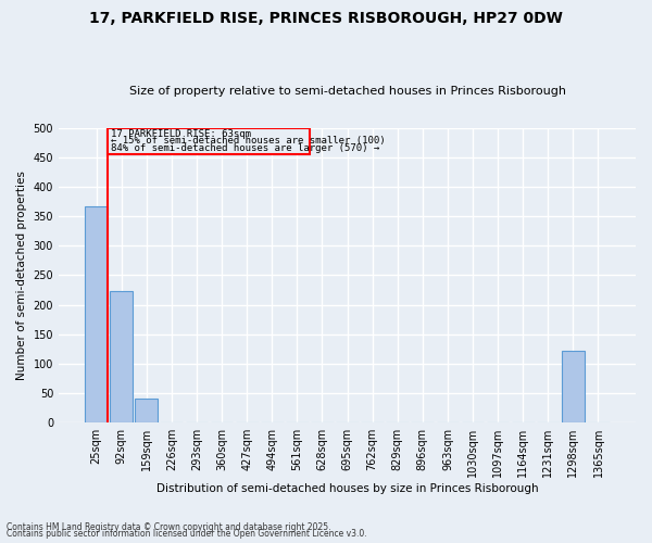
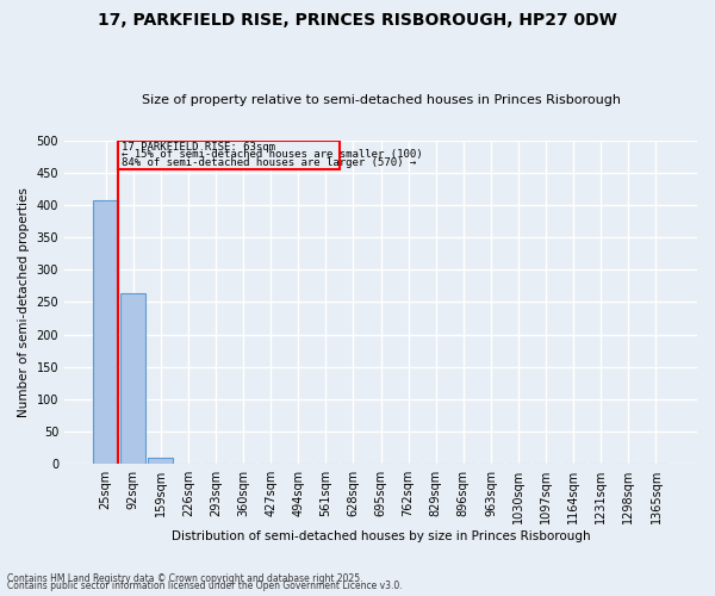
25sqm: 366 -> 408
92sqm: 224 -> 263
159sqm: 40 -> 9
1298sqm: 122 -> 1
